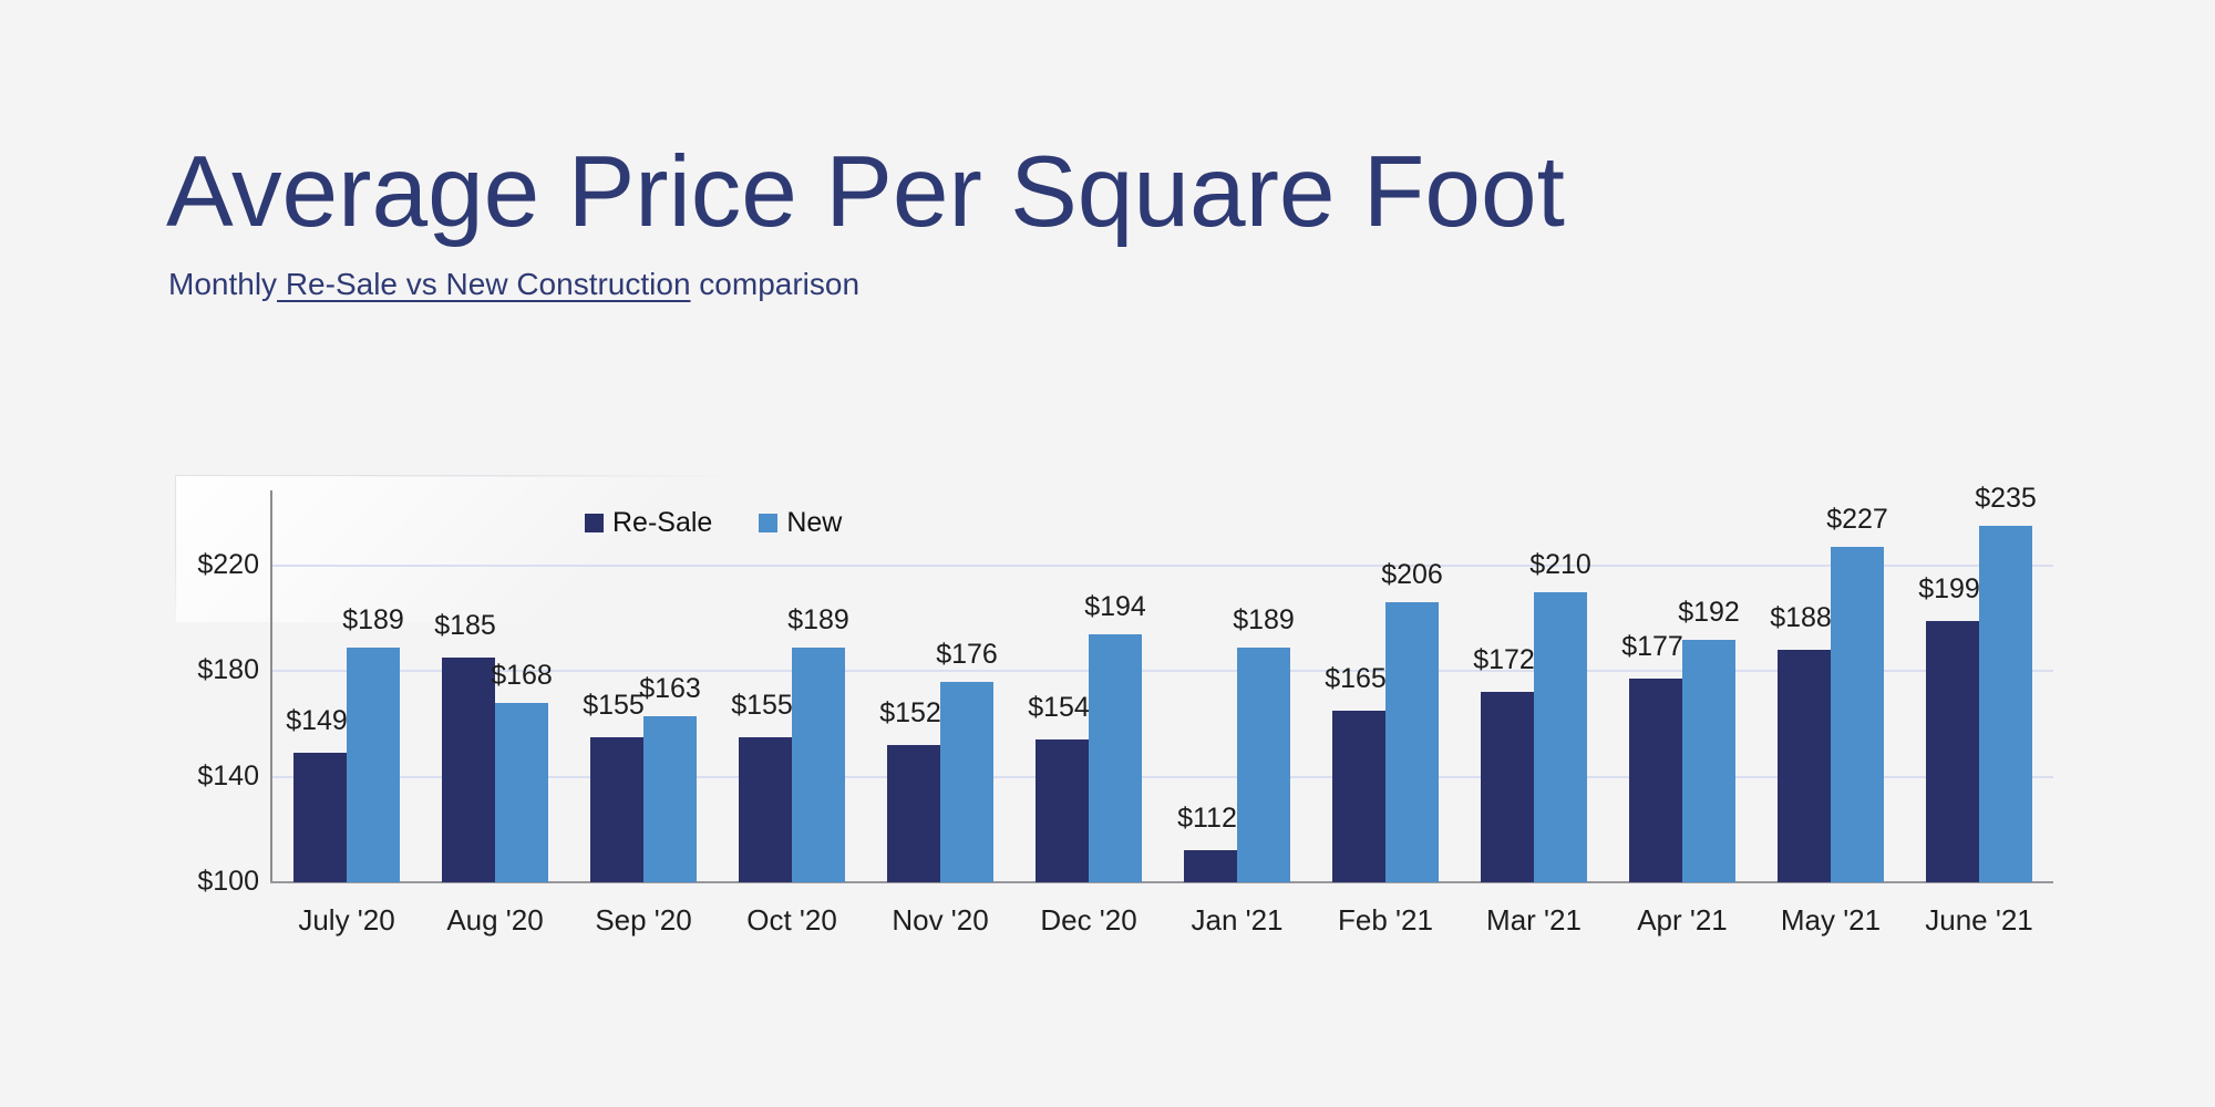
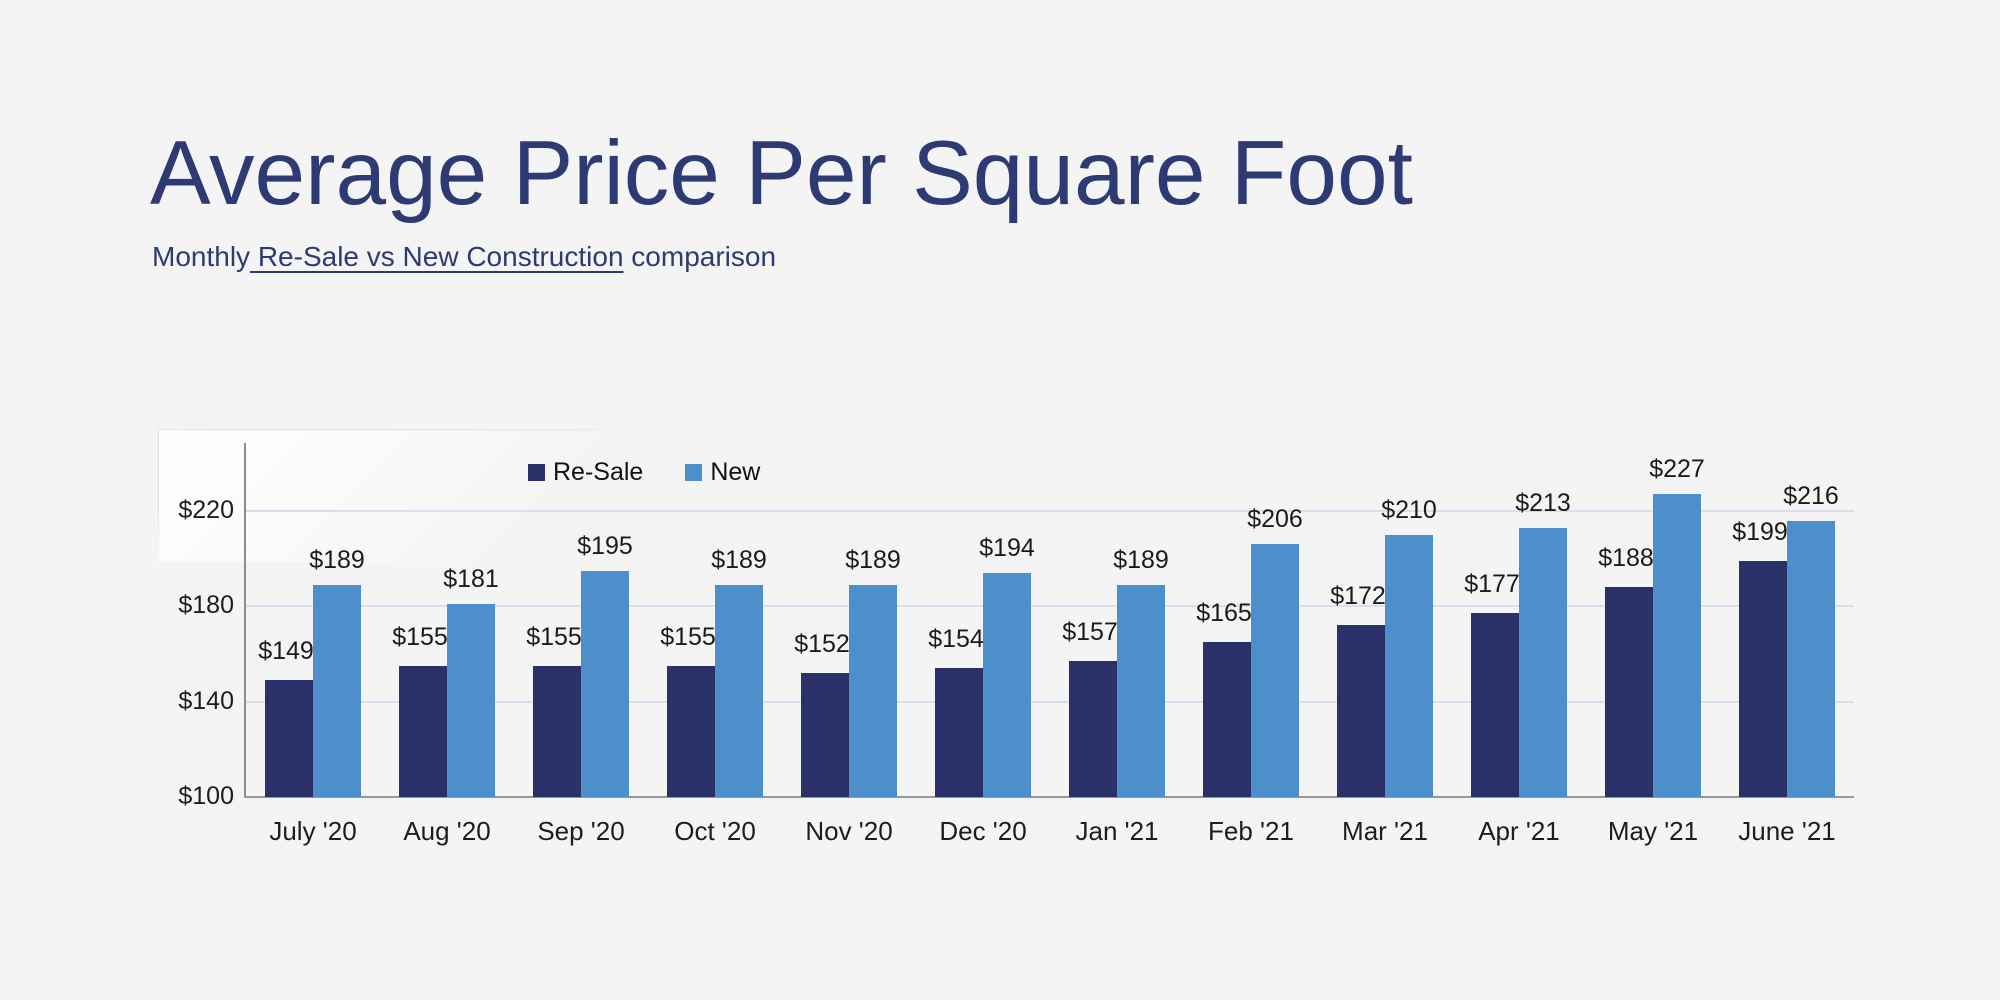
Re-Sale/Aug '20: $185 -> $155
New/Aug '20: $168 -> $181
New/Sep '20: $163 -> $195
New/Nov '20: $176 -> $189
Re-Sale/Jan '21: $112 -> $157
New/Apr '21: $192 -> $213
New/June '21: $235 -> $216
